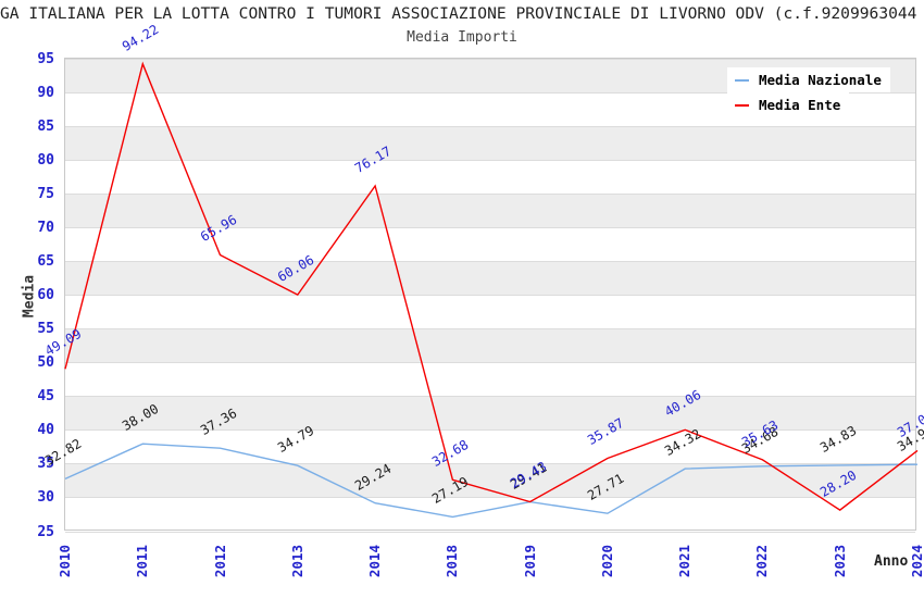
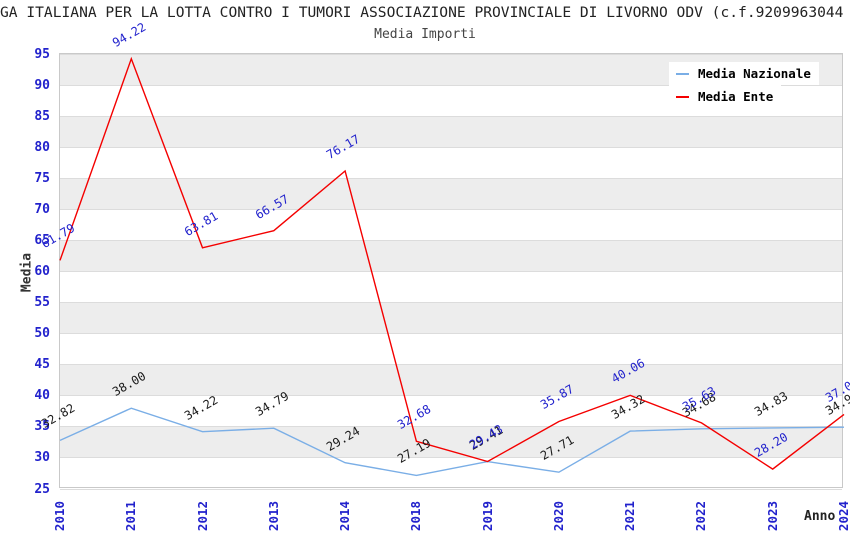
Media Ente/2010: 49.09 -> 61.79
Media Nazionale/2012: 37.36 -> 34.22
Media Ente/2012: 65.96 -> 63.81
Media Ente/2013: 60.06 -> 66.57
